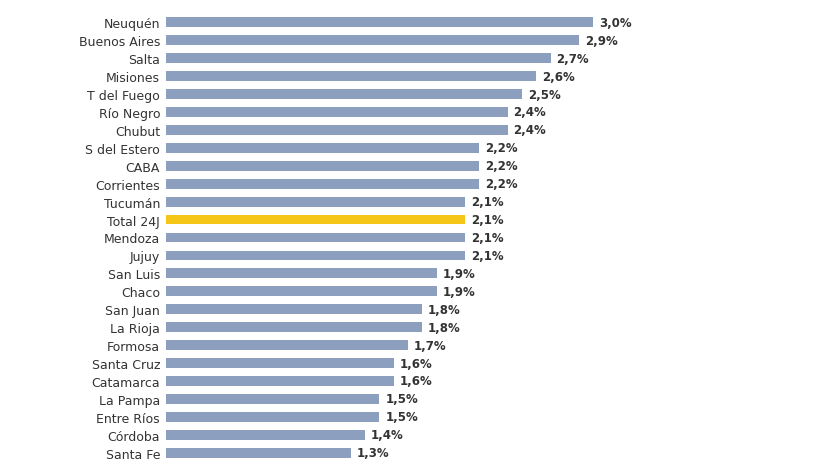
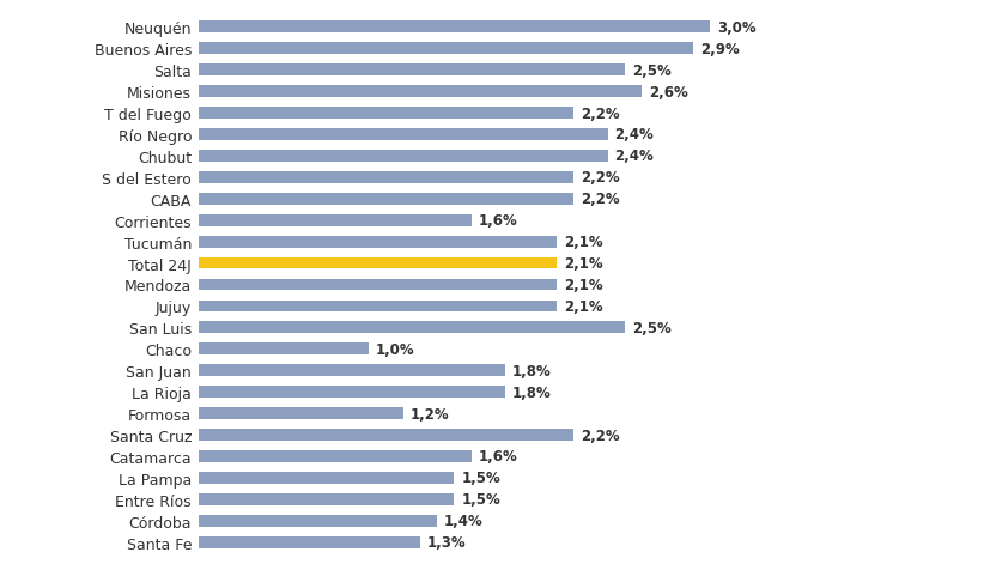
Salta: 2,7% -> 2,5%
T del Fuego: 2,5% -> 2,2%
Corrientes: 2,2% -> 1,6%
San Luis: 1,9% -> 2,5%
Chaco: 1,9% -> 1,0%
Formosa: 1,7% -> 1,2%
Santa Cruz: 1,6% -> 2,2%
